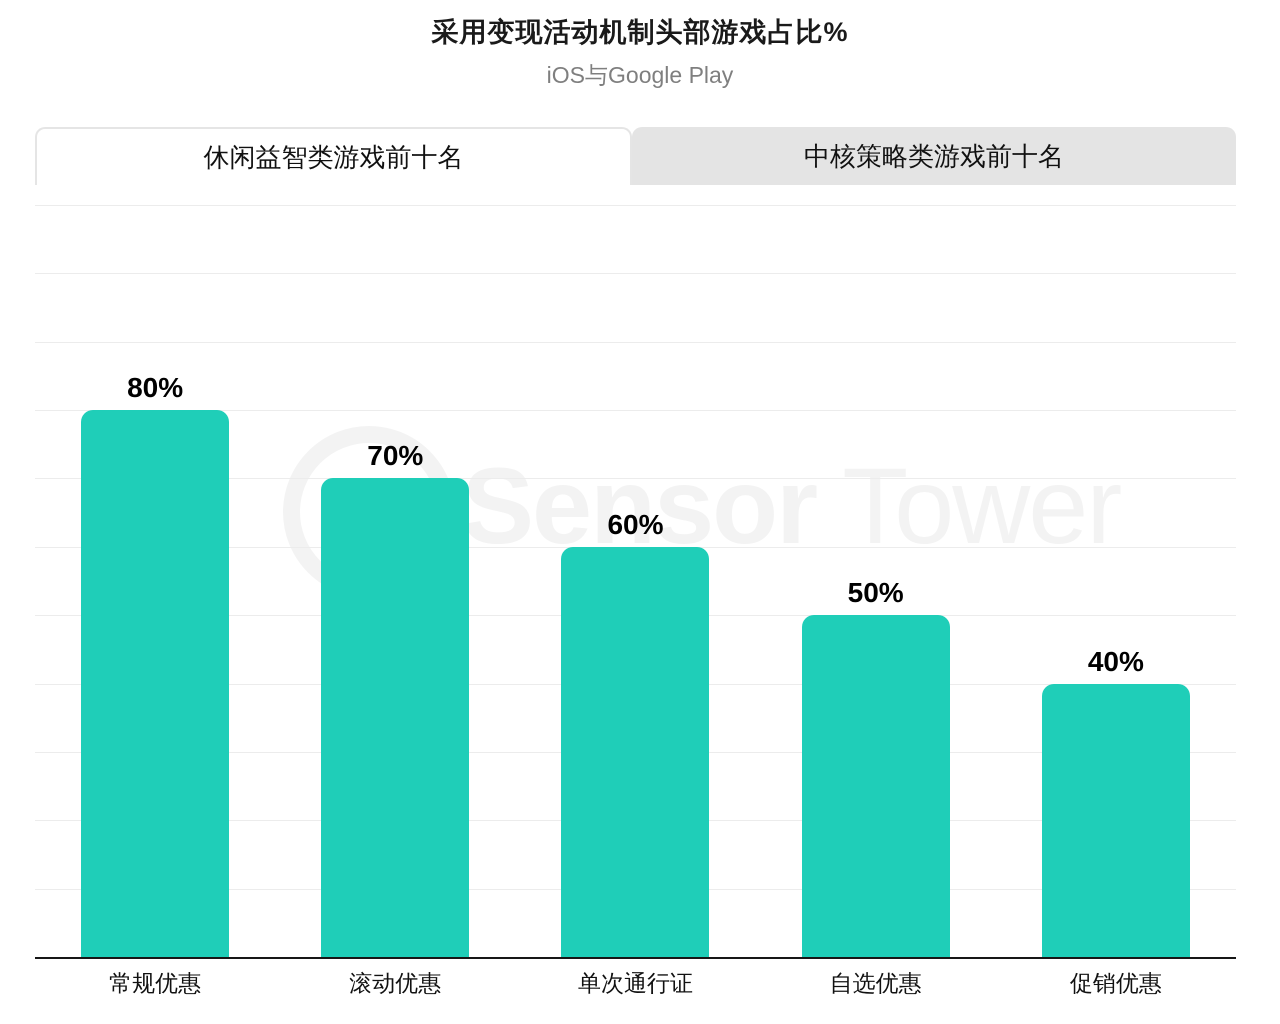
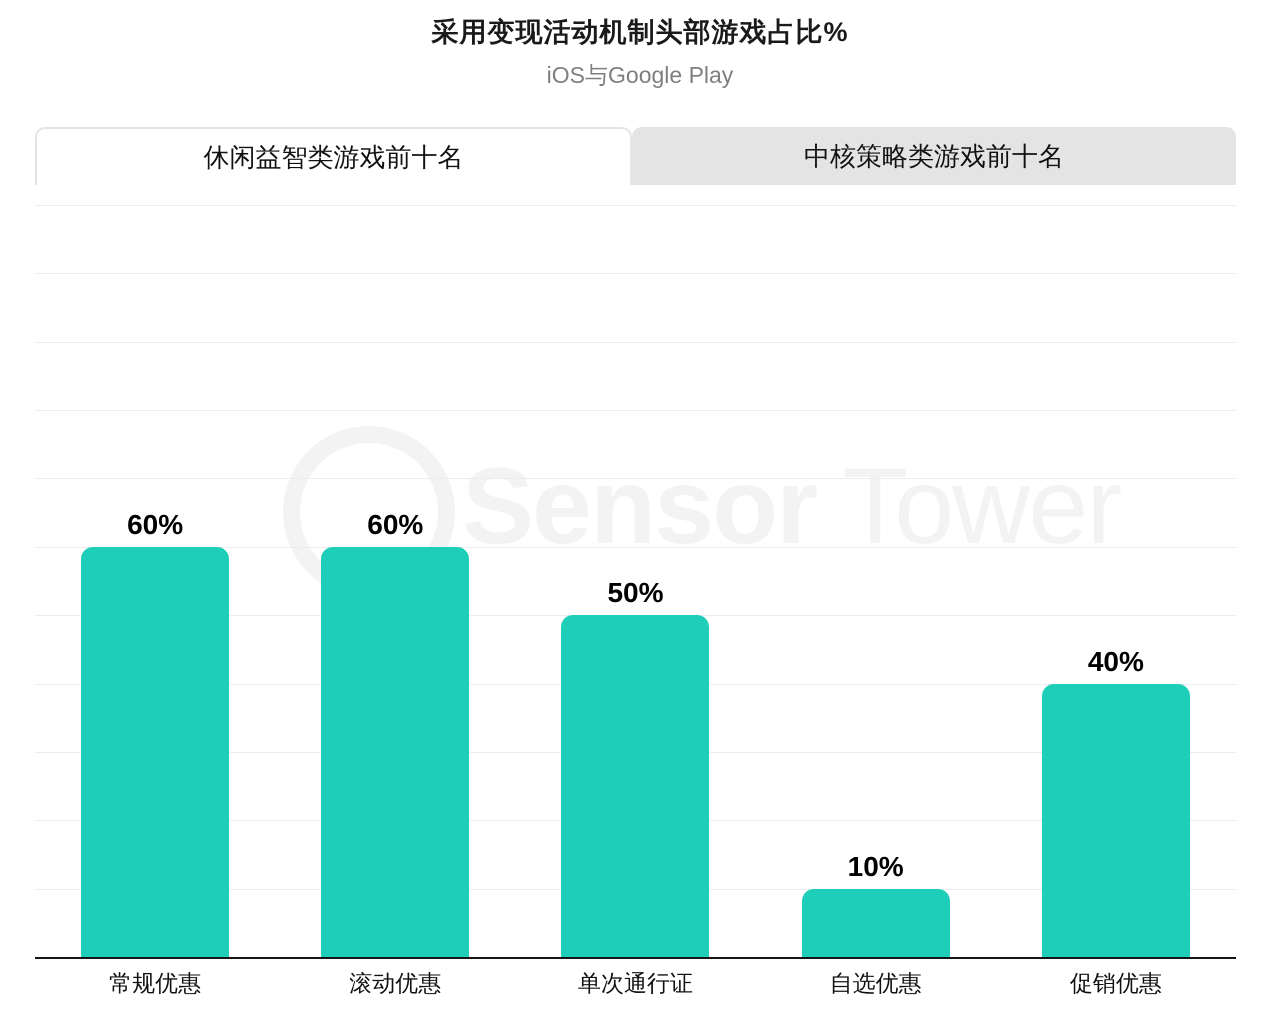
常规优惠: 80% -> 60%
滚动优惠: 70% -> 60%
单次通行证: 60% -> 50%
自选优惠: 50% -> 10%
